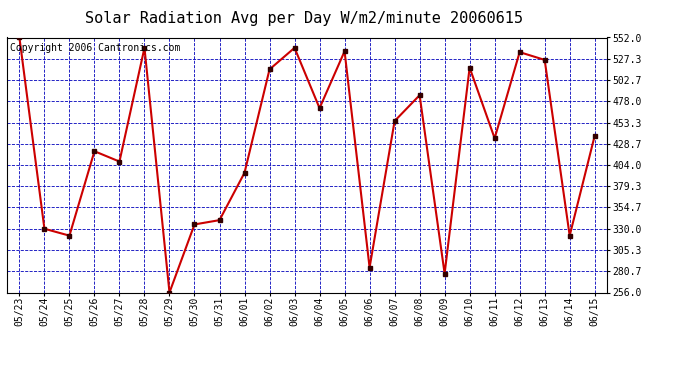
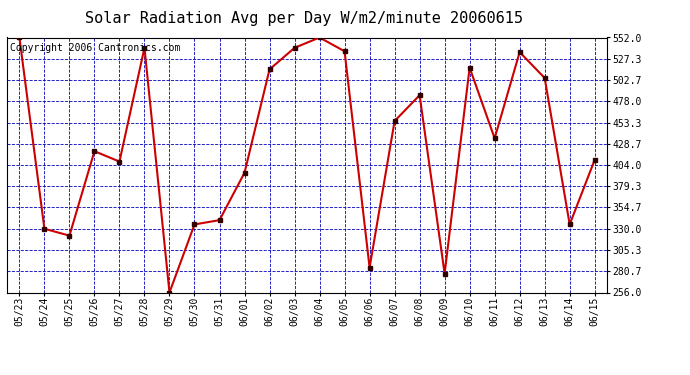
06/04: 470 -> 552
06/13: 526 -> 505
06/14: 322 -> 335
06/15: 438 -> 410
